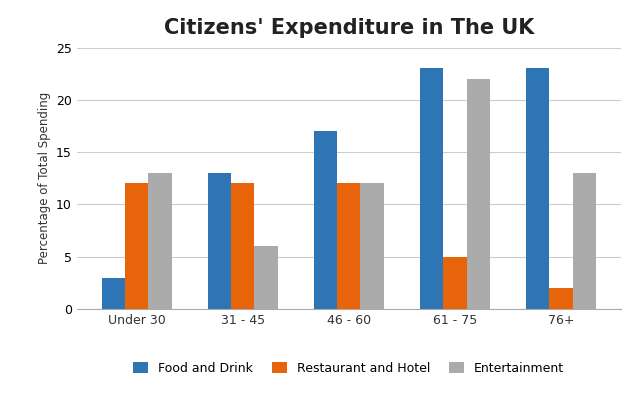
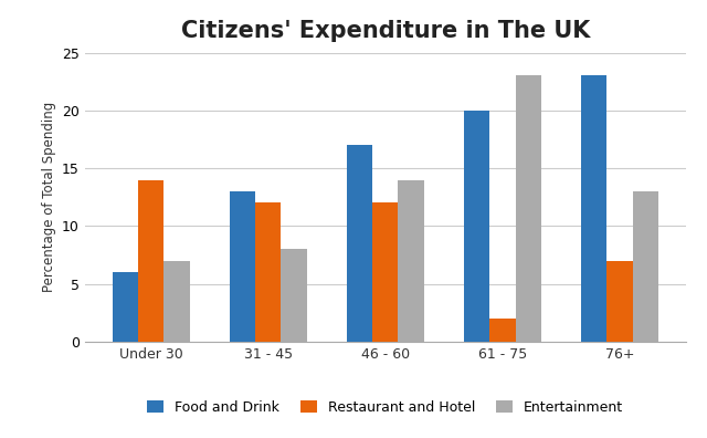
Food and Drink/Under 30: 3 -> 6
Restaurant and Hotel/Under 30: 12 -> 14
Entertainment/Under 30: 13 -> 7
Entertainment/31 - 45: 6 -> 8
Entertainment/46 - 60: 12 -> 14
Food and Drink/61 - 75: 23 -> 20
Restaurant and Hotel/61 - 75: 5 -> 2
Entertainment/61 - 75: 22 -> 23
Restaurant and Hotel/76+: 2 -> 7
